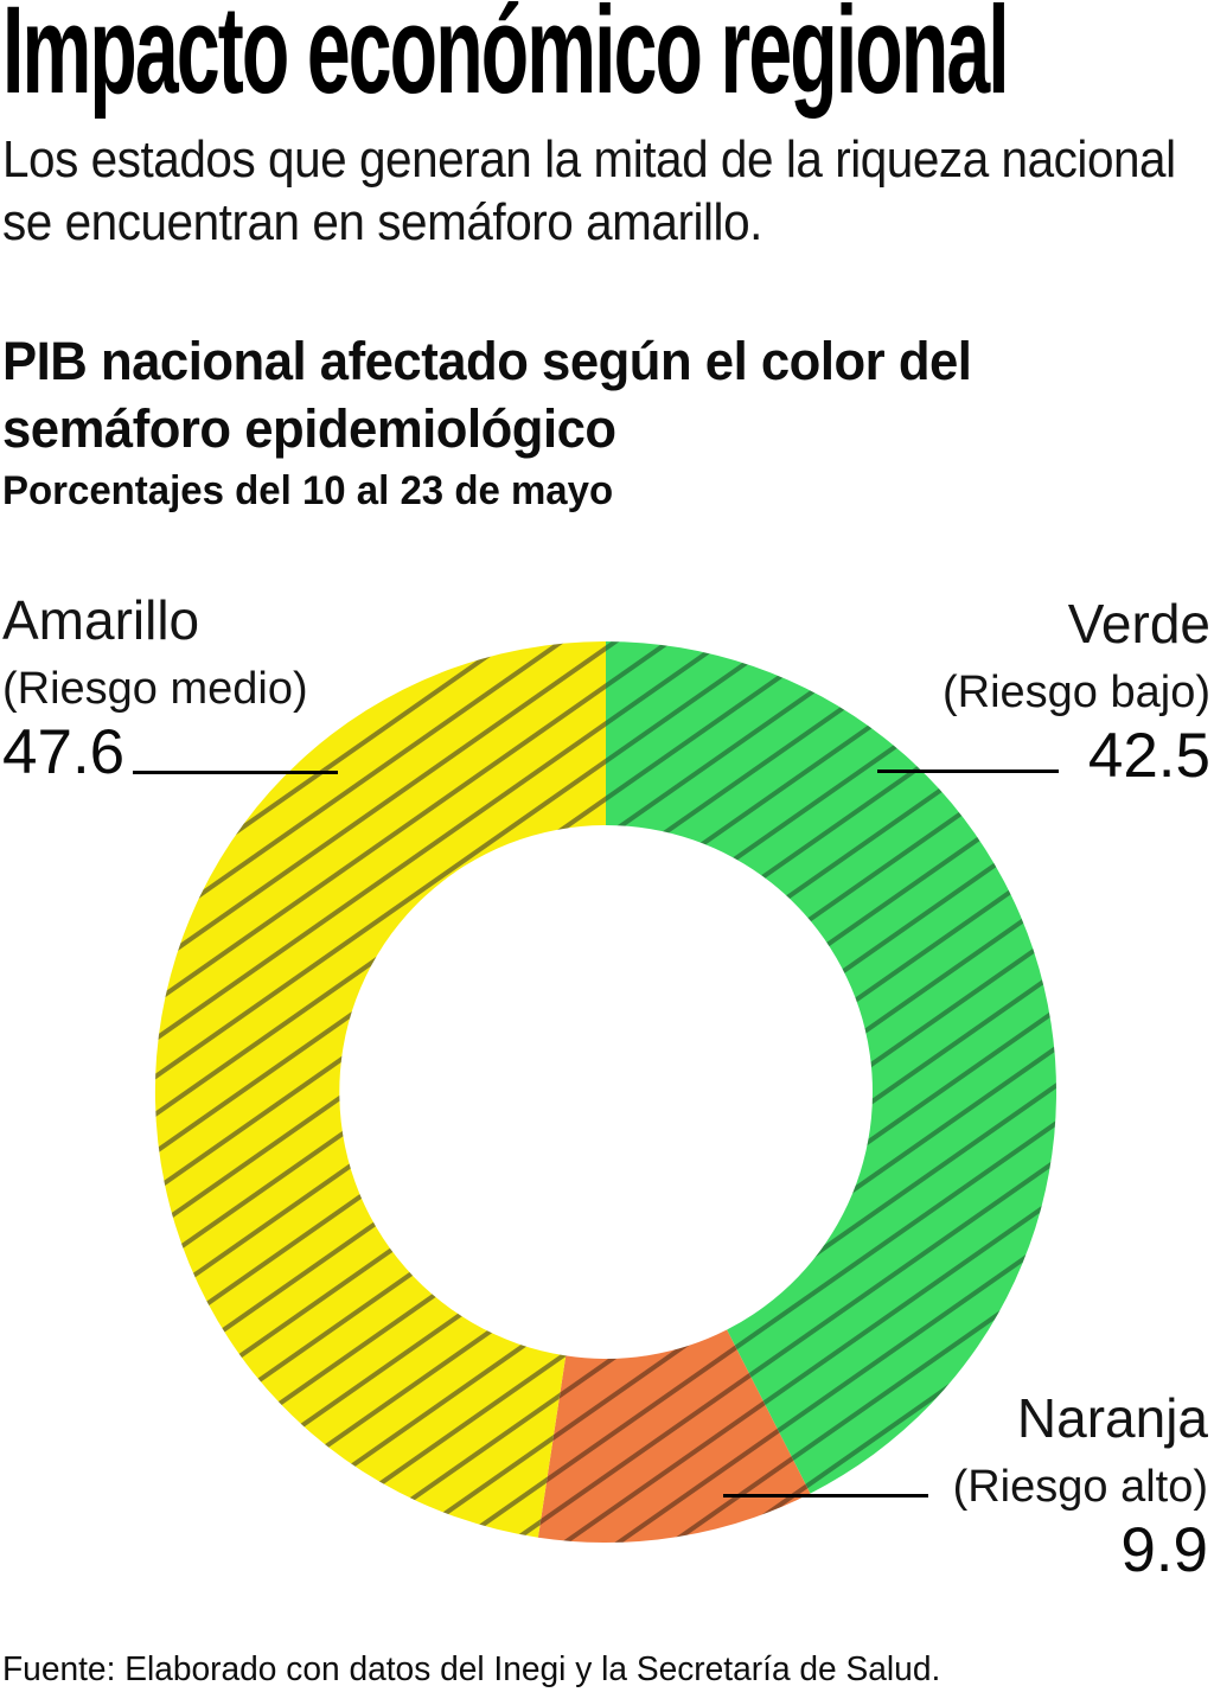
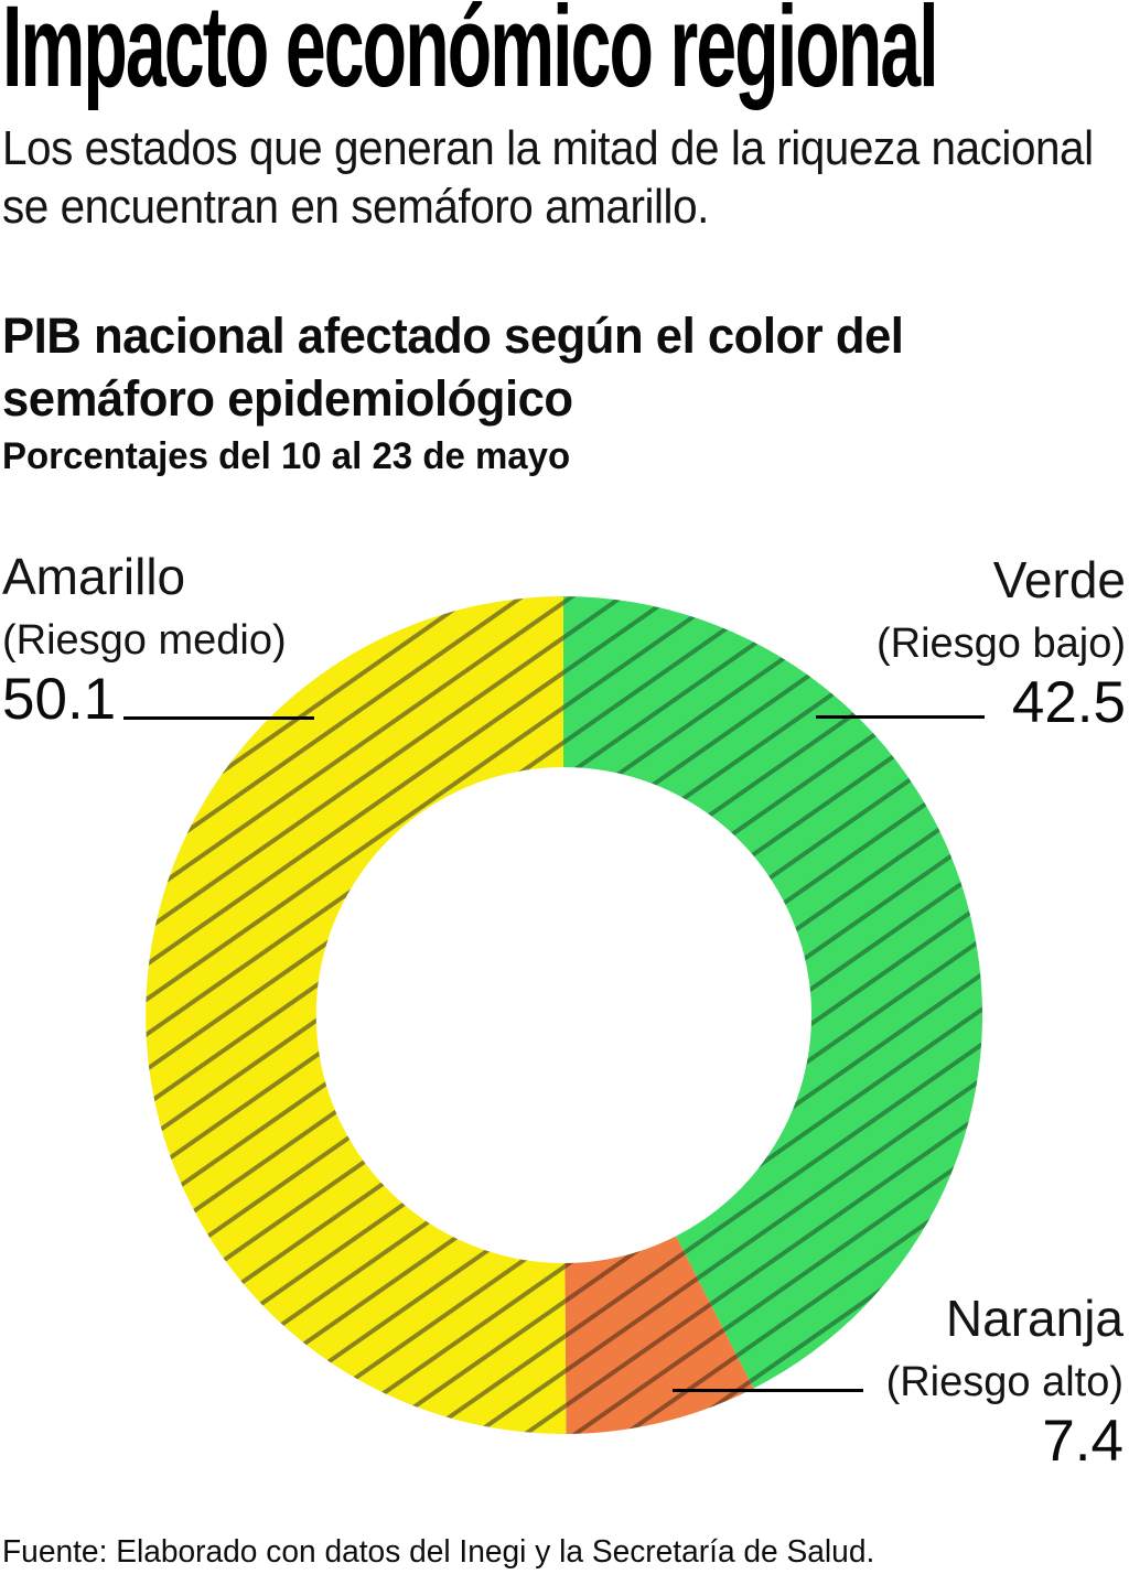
Naranja: 9.9 -> 7.4
Amarillo: 47.6 -> 50.1
